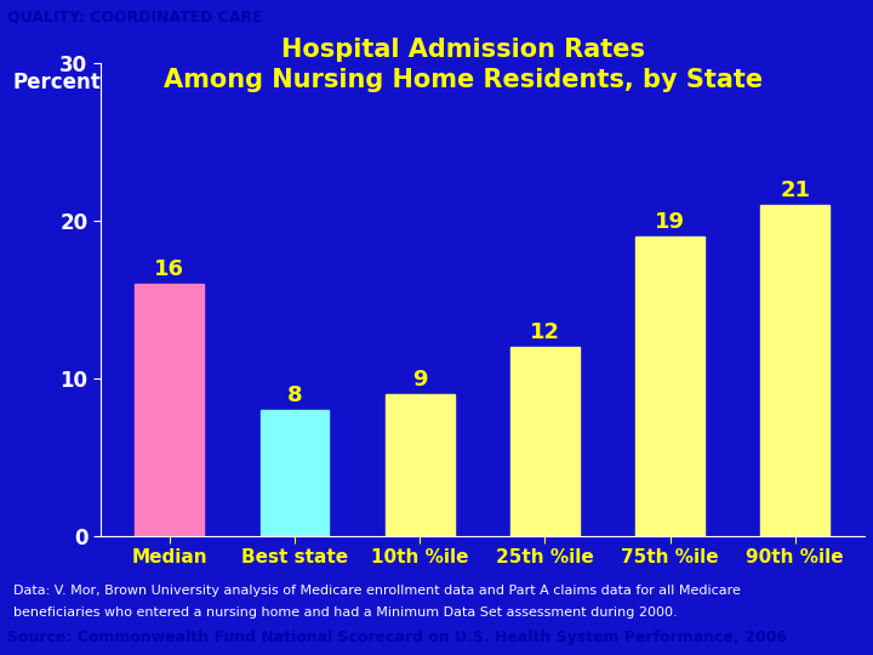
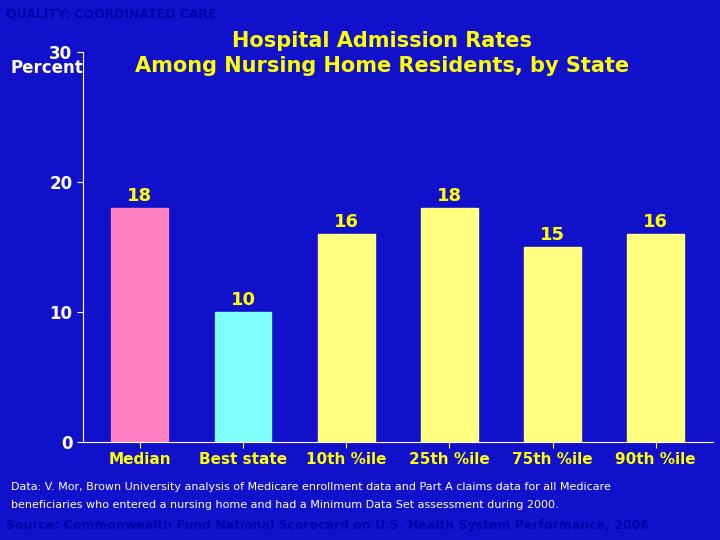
Median: 16 -> 18
Best state: 8 -> 10
10th %ile: 9 -> 16
25th %ile: 12 -> 18
75th %ile: 19 -> 15
90th %ile: 21 -> 16
